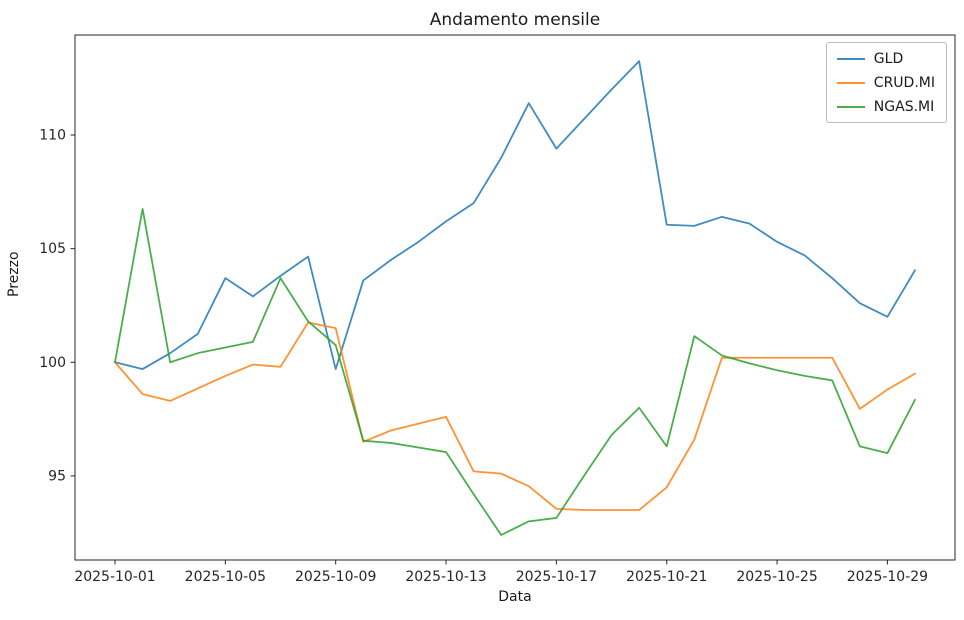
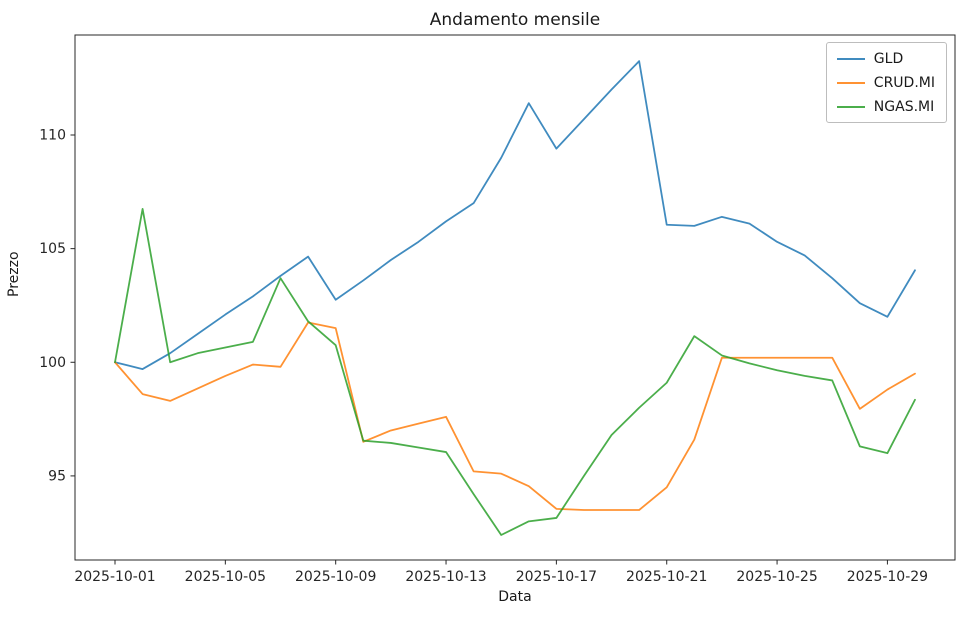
GLD/2025-10-05: 103.7 -> 102.1
GLD/2025-10-09: 99.7 -> 102.8
NGAS.MI/2025-10-21: 96.3 -> 99.1
